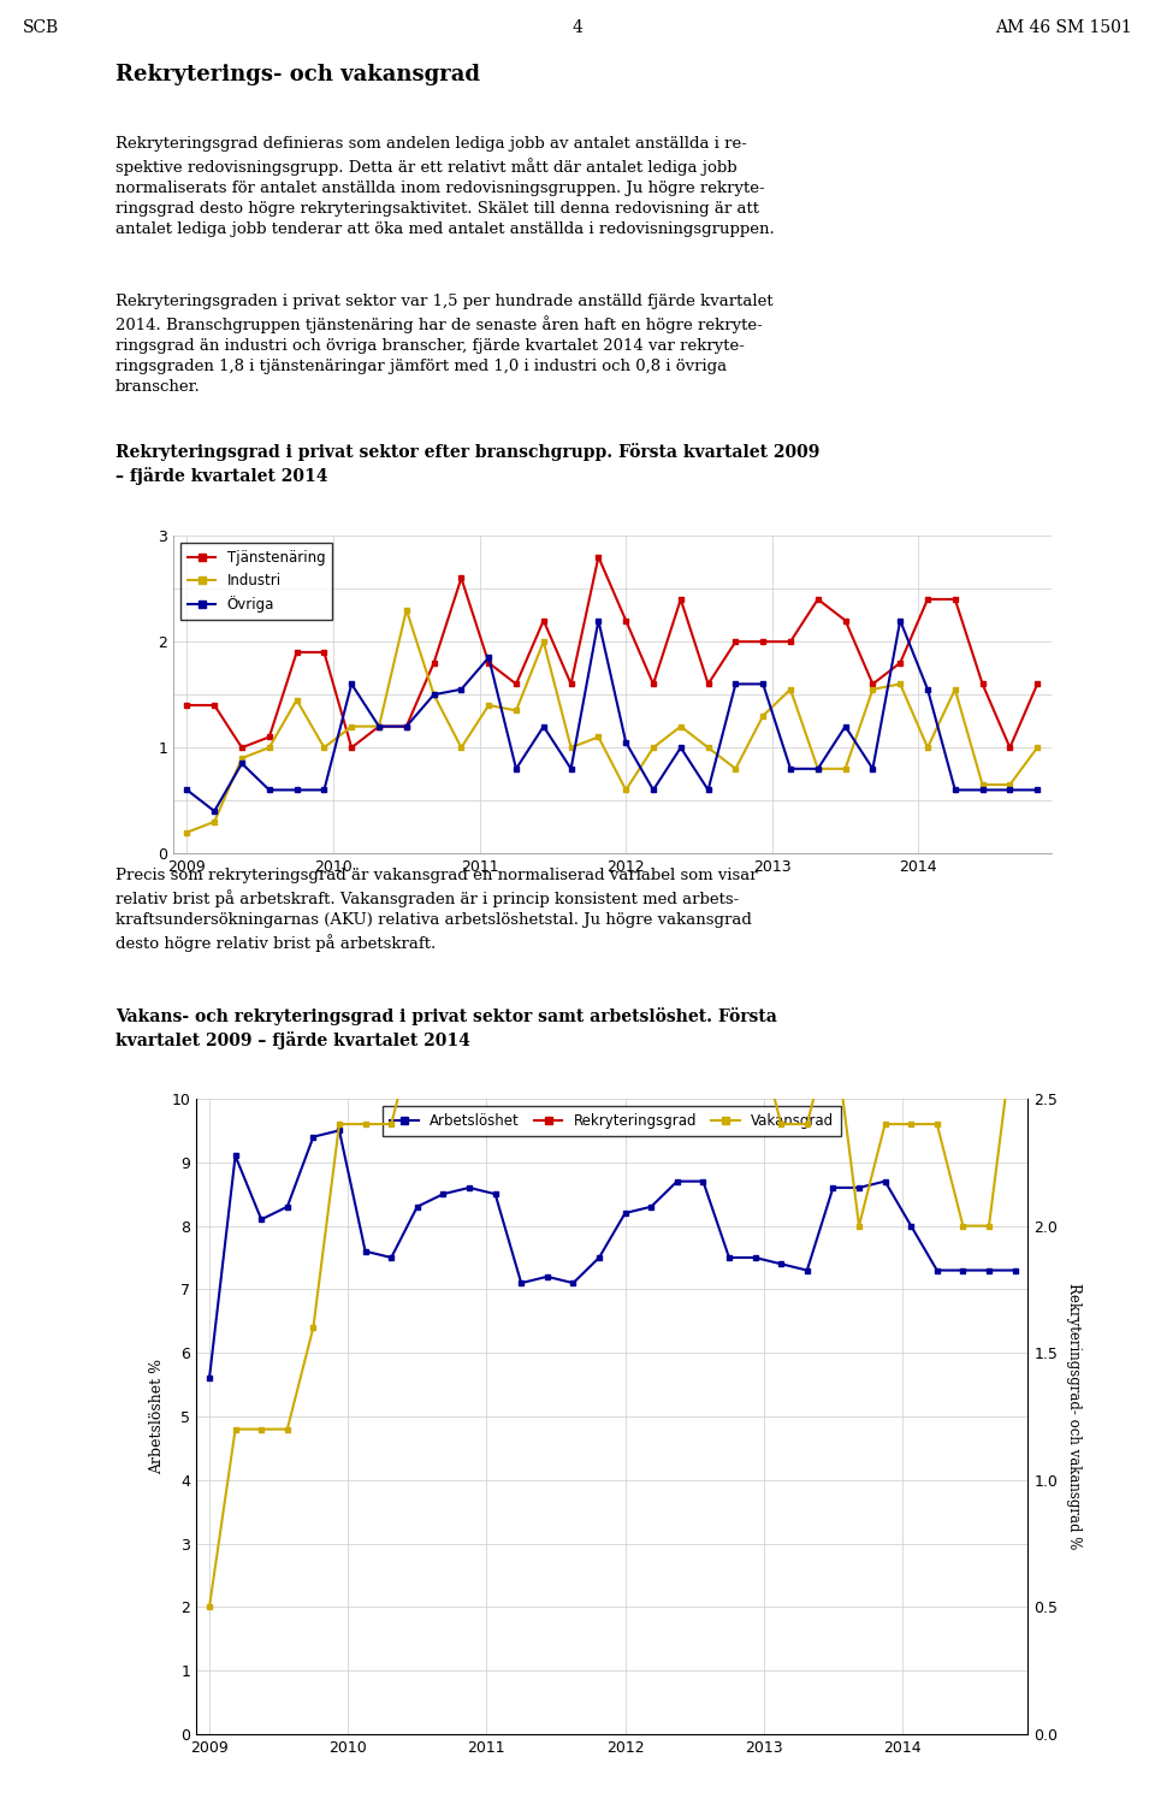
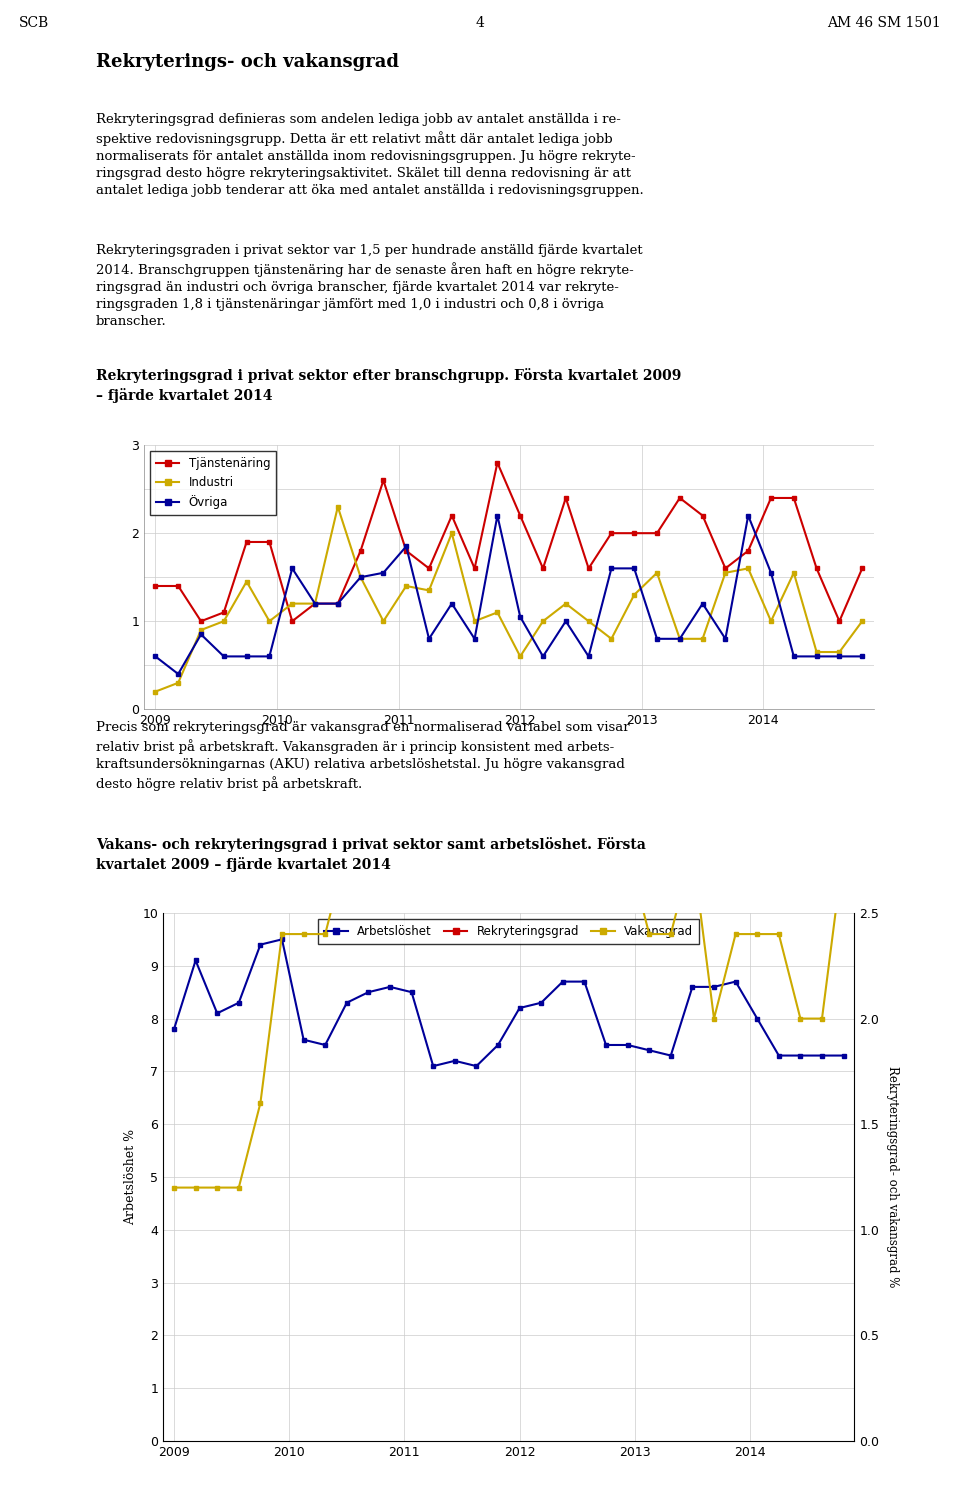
Arbetslöshet/2009: 5.6 -> 7.8
Vakansgrad/2009: 0.5 -> 1.2
